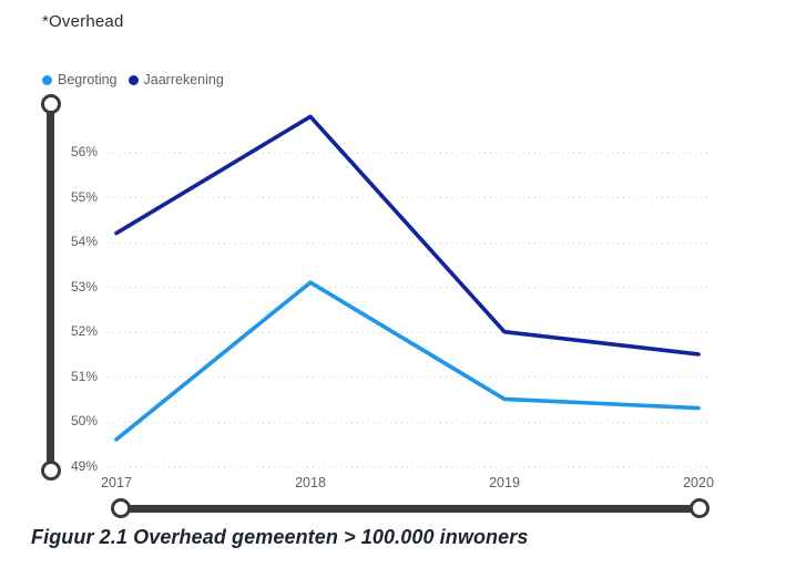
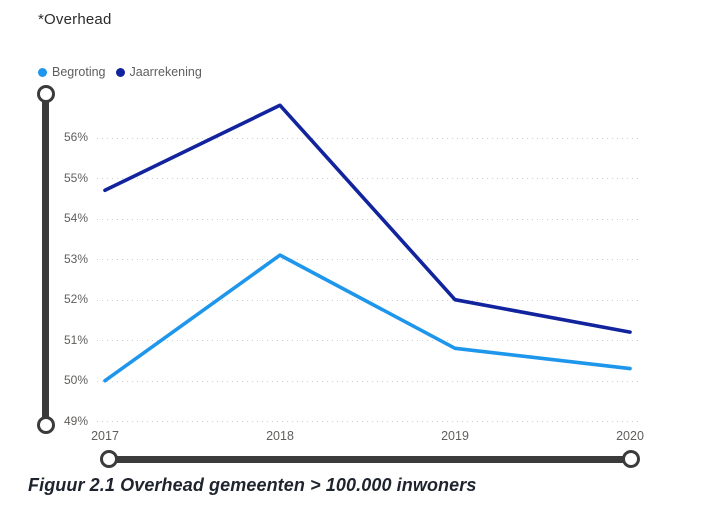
Begroting/2017: 49.6% -> 50.0%
Jaarrekening/2017: 54.2% -> 54.7%
Begroting/2019: 50.5% -> 50.8%
Jaarrekening/2020: 51.5% -> 51.2%
